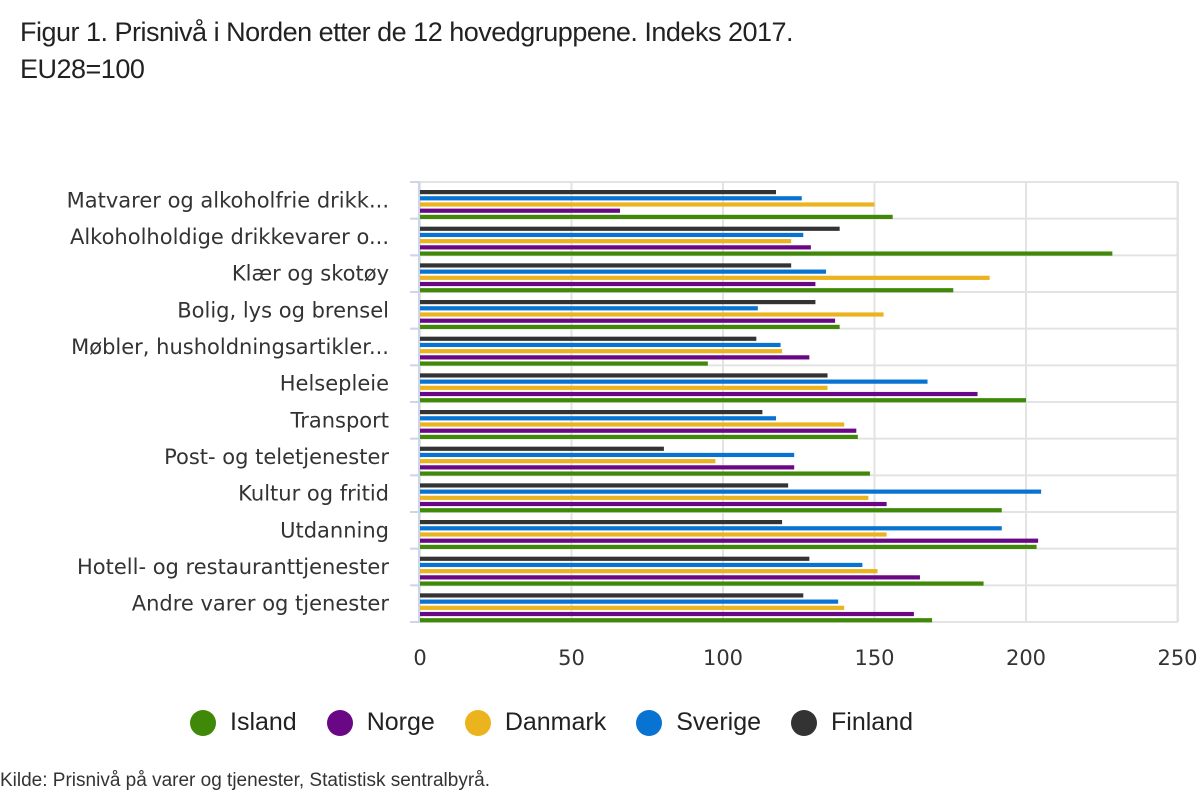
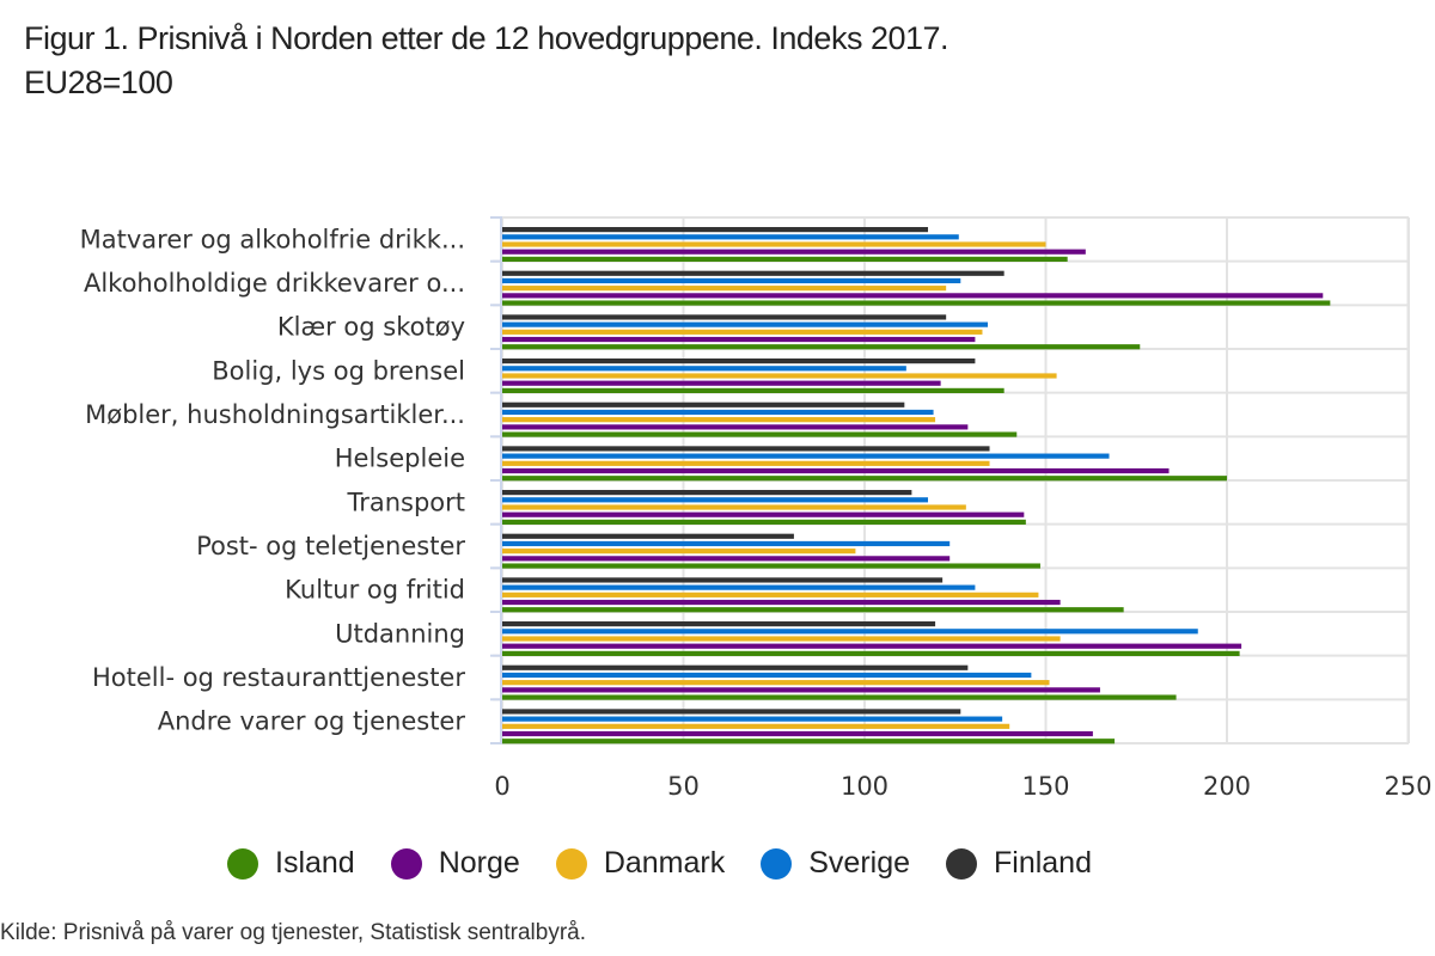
Norge/Matvarer og alkoholfrie drikk...: 66 -> 161
Norge/Alkoholholdige drikkevarer o...: 129 -> 226
Danmark/Klær og skotøy: 188 -> 132
Norge/Bolig, lys og brensel: 137 -> 121
Island/Møbler, husholdningsartikler...: 95 -> 142
Danmark/Transport: 140 -> 128
Sverige/Kultur og fritid: 205 -> 130
Island/Kultur og fritid: 192 -> 172
